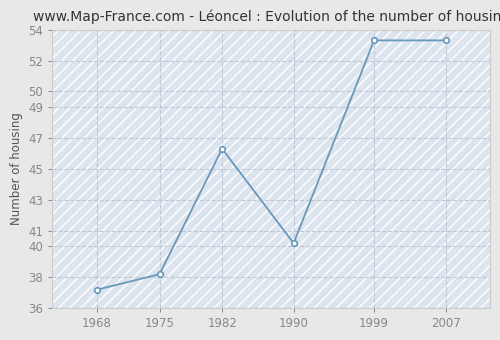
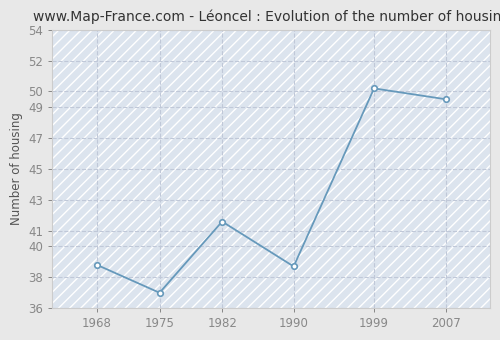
1968: 37.2 -> 38.8
1975: 38.2 -> 37.0
1982: 46.3 -> 41.6
1990: 40.2 -> 38.7
1999: 53.3 -> 50.2
2007: 53.3 -> 49.5
